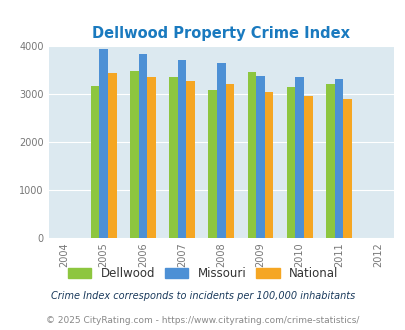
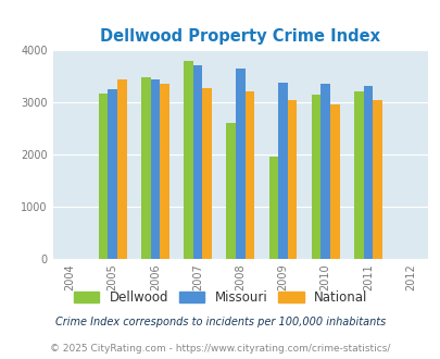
Missouri/2005: 3940 -> 3250
Missouri/2006: 3840 -> 3450
Dellwood/2007: 3350 -> 3800
Dellwood/2008: 3080 -> 2600
Dellwood/2009: 3460 -> 1950
National/2011: 2900 -> 3050
